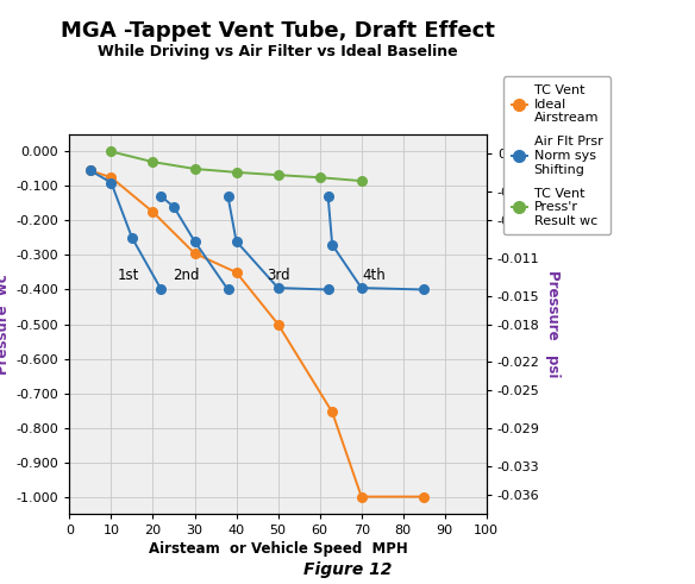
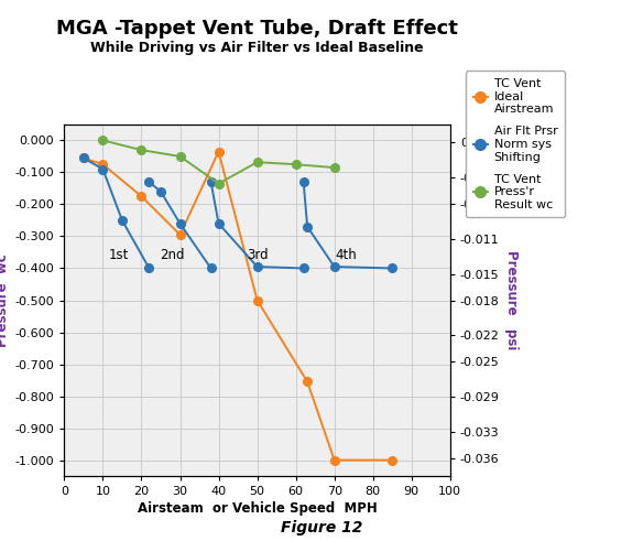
TC Vent Ideal Airstream/40: -0.350 -> -0.035
TC Vent Press'r Result wc/40: -0.060 -> -0.135
